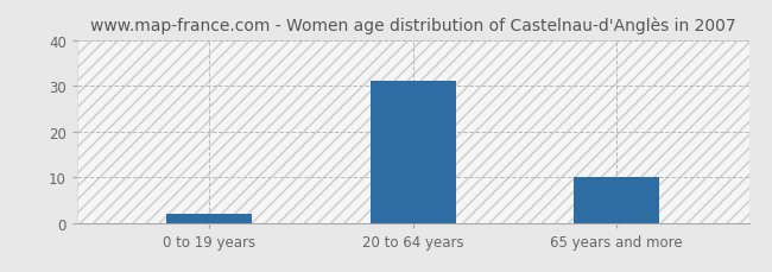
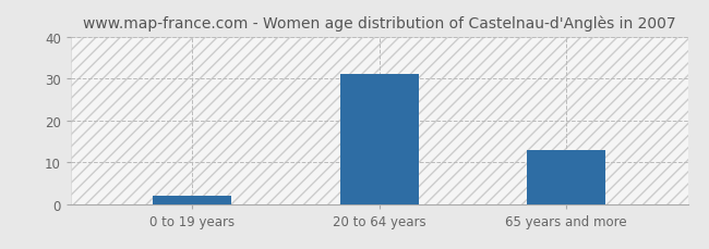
65 years and more: 10 -> 13
